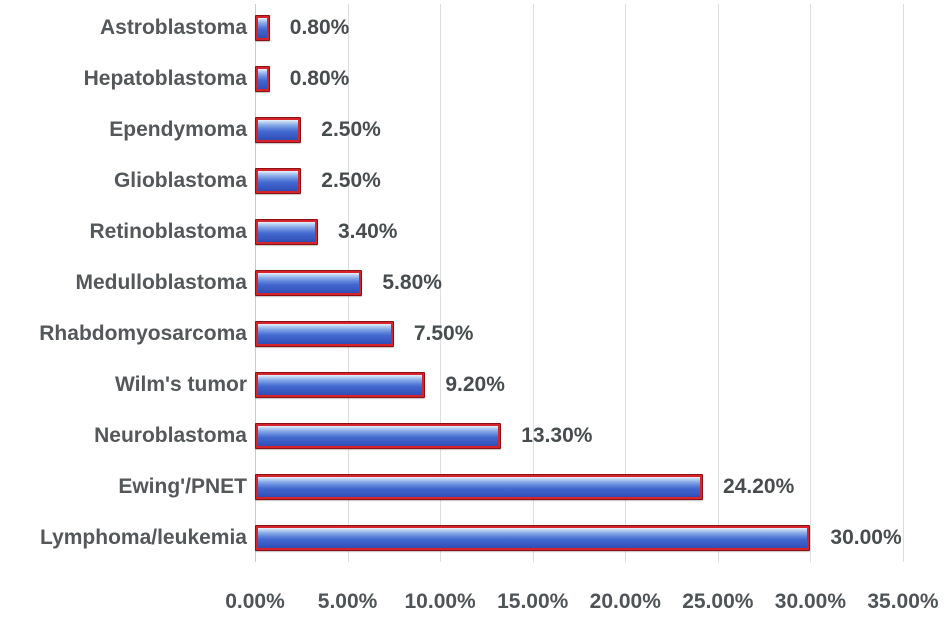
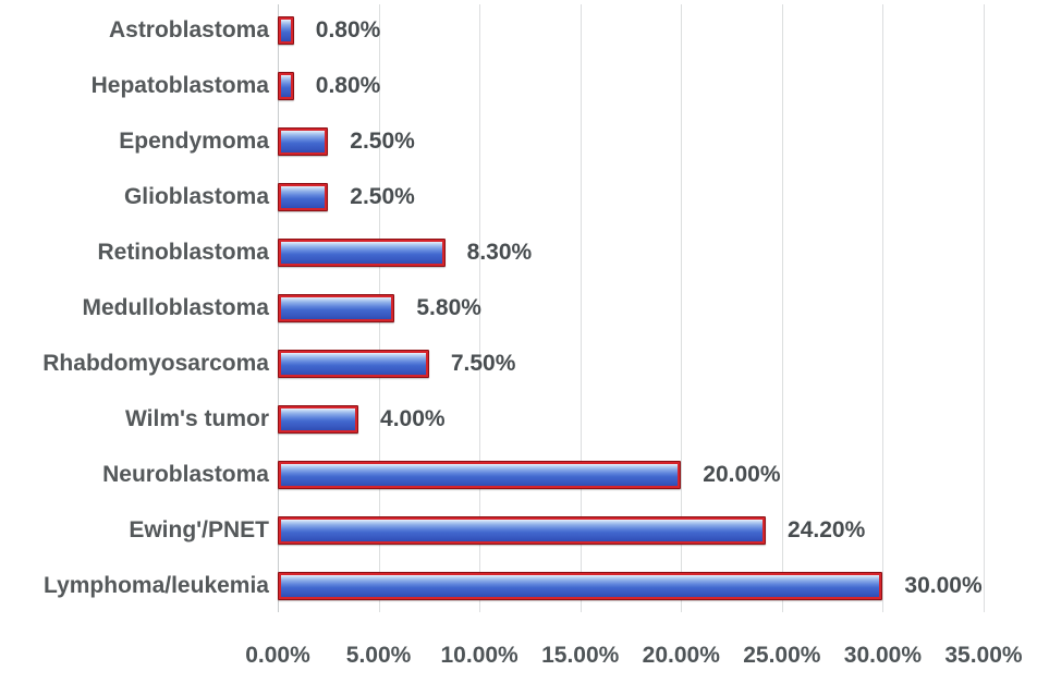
Retinoblastoma: 3.40% -> 8.30%
Wilm's tumor: 9.20% -> 4.00%
Neuroblastoma: 13.30% -> 20.00%
